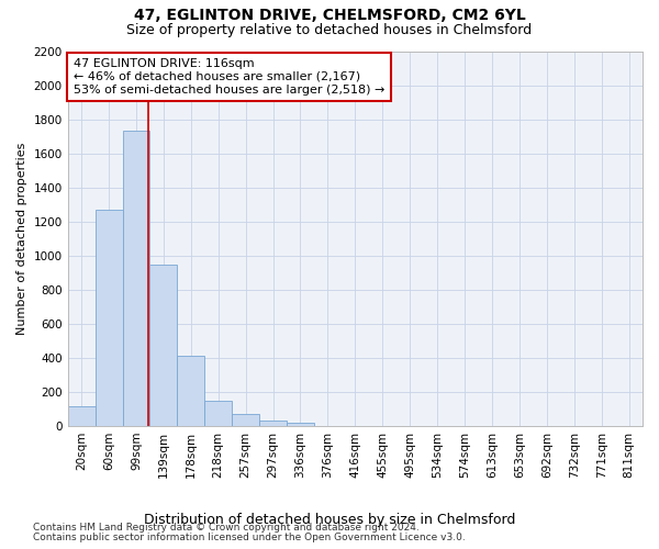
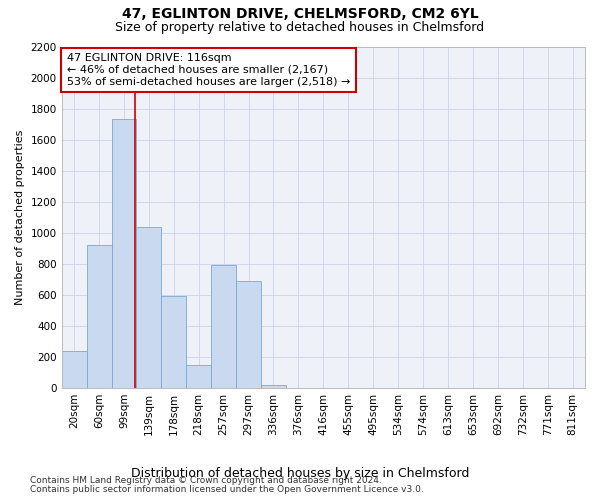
20sqm: 120 -> 240
60sqm: 1270 -> 920
139sqm: 950 -> 1040
178sqm: 420 -> 590
257sqm: 70 -> 790
297sqm: 40 -> 690
